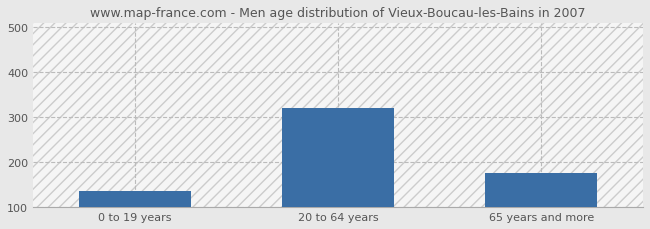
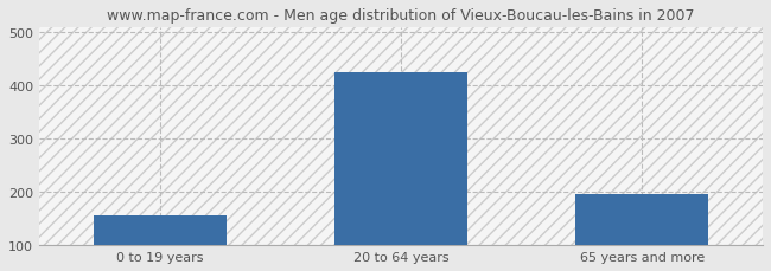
0 to 19 years: 135 -> 155
20 to 64 years: 320 -> 425
65 years and more: 175 -> 195
